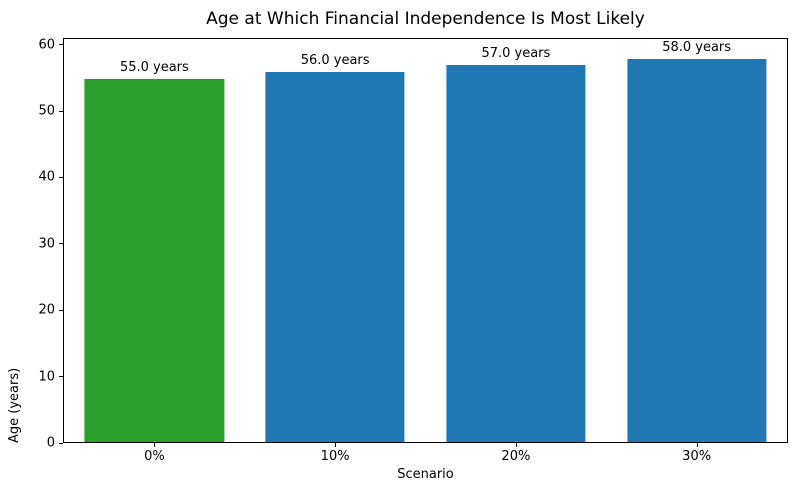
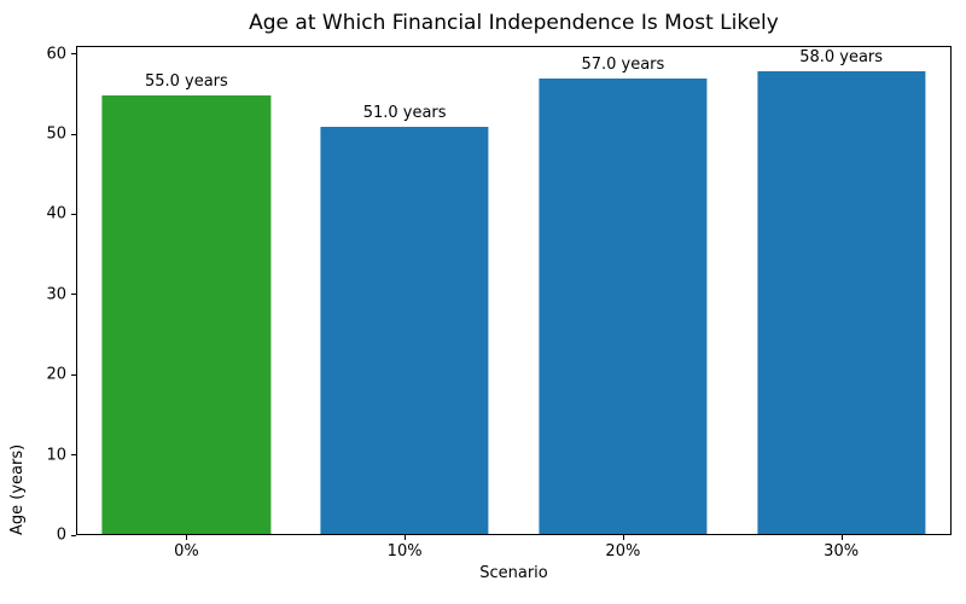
10%: 56.0 -> 51.0
